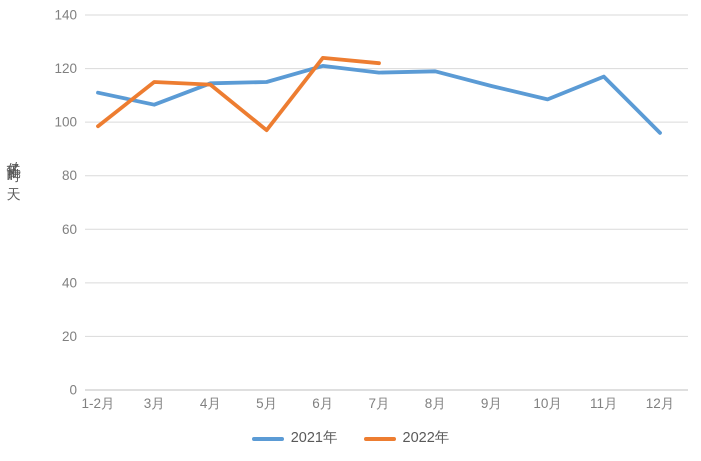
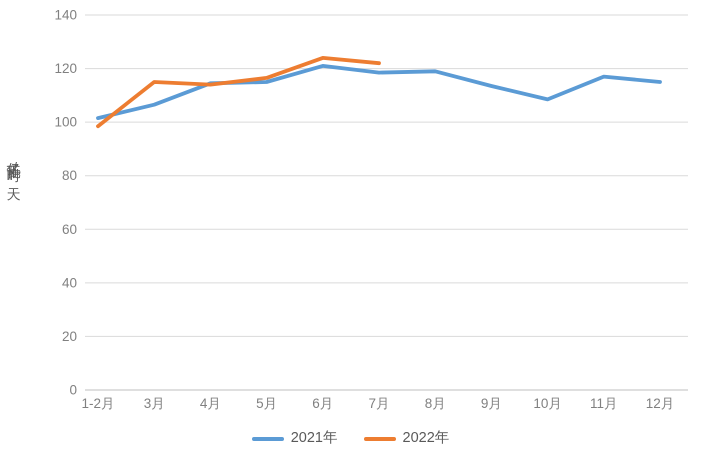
2021年/1-2月: 111 -> 102
2022年/5月: 97 -> 116
2021年/12月: 96 -> 115
